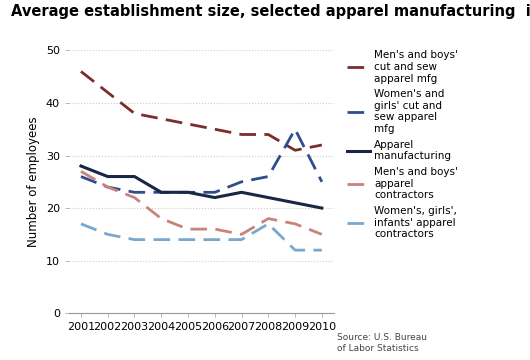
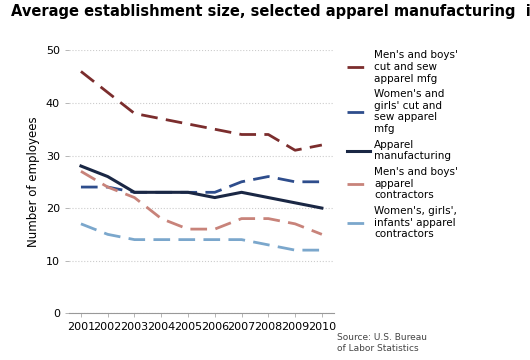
Women's and girls' cut and sew apparel mfg/2001: 26 -> 24
Apparel manufacturing/2003: 26 -> 23
Men's and boys' apparel contractors/2007: 15 -> 18
Women's, girls', infants' apparel contractors/2008: 17 -> 13
Women's and girls' cut and sew apparel mfg/2009: 35 -> 25
